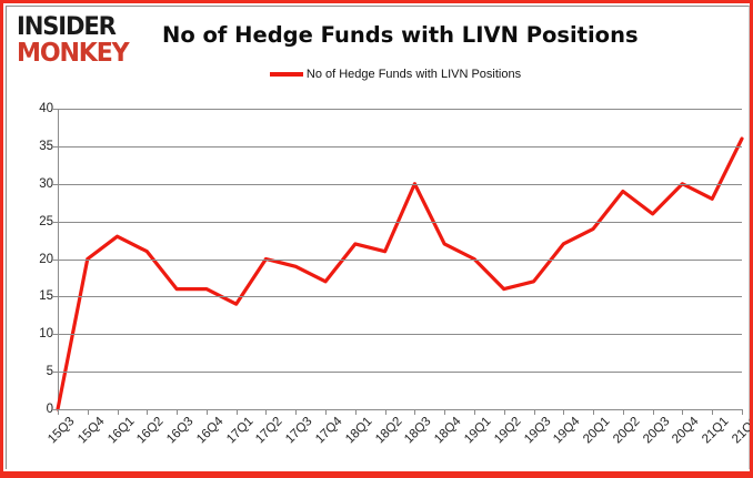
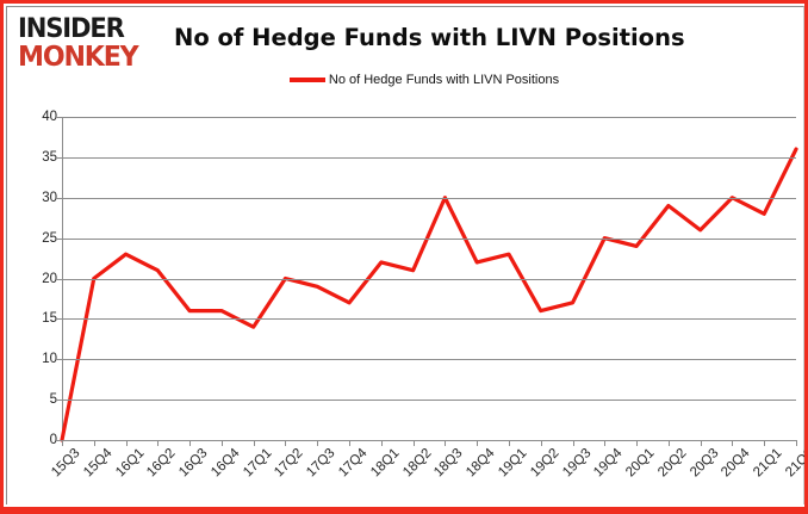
19Q1: 20 -> 23
19Q4: 22 -> 25
